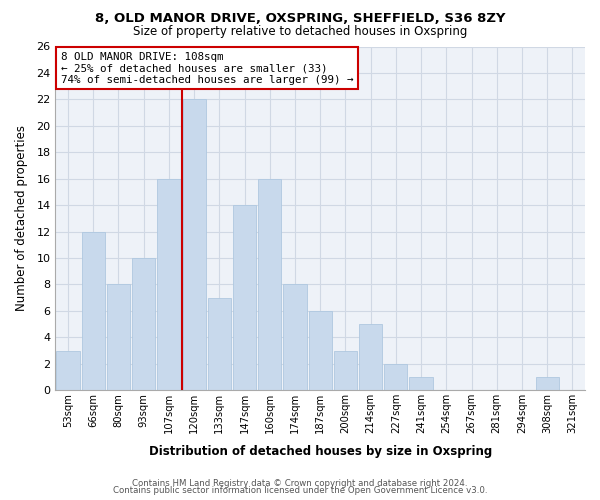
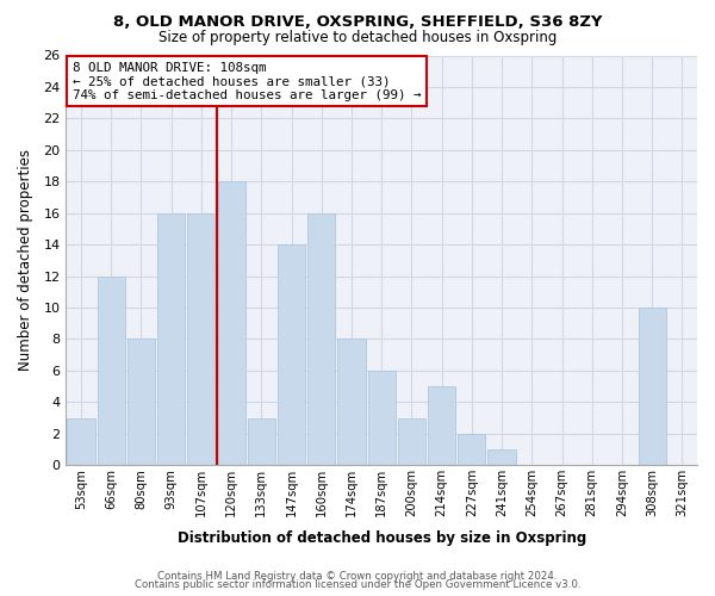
93sqm: 10 -> 16
120sqm: 22 -> 18
133sqm: 7 -> 3
308sqm: 1 -> 10
